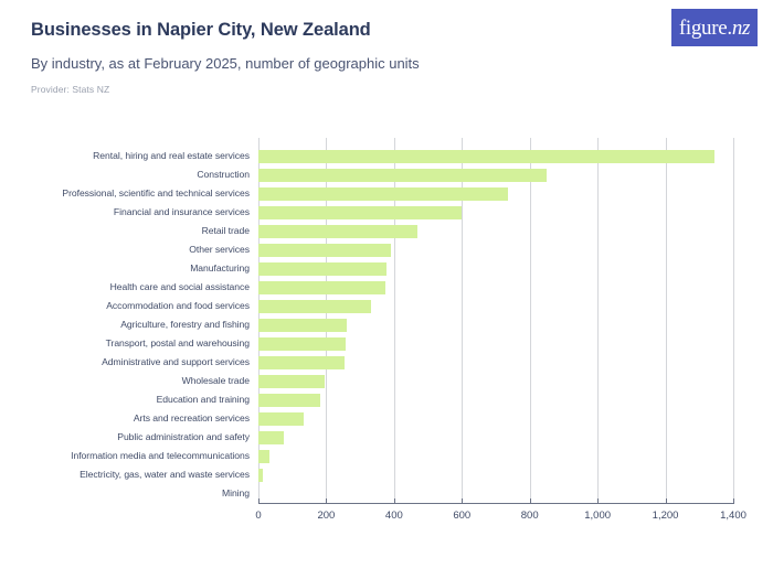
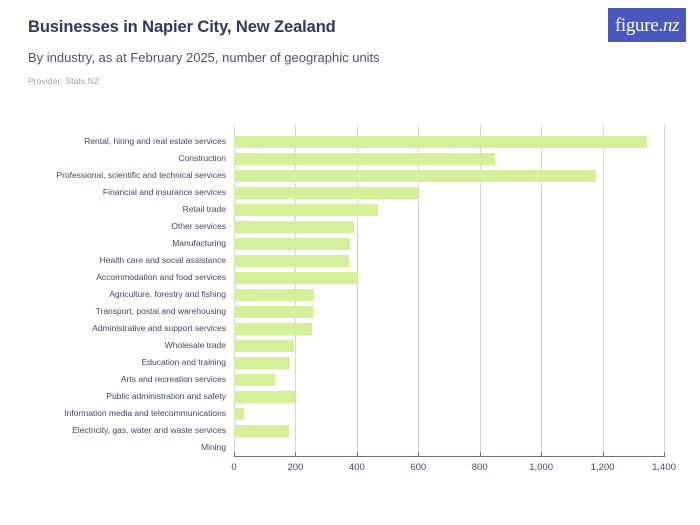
Professional, scientific and technical services: 740 -> 1180
Accommodation and food services: 330 -> 400
Public administration and safety: 80 -> 200
Electricity, gas, water and waste services: 10 -> 180
